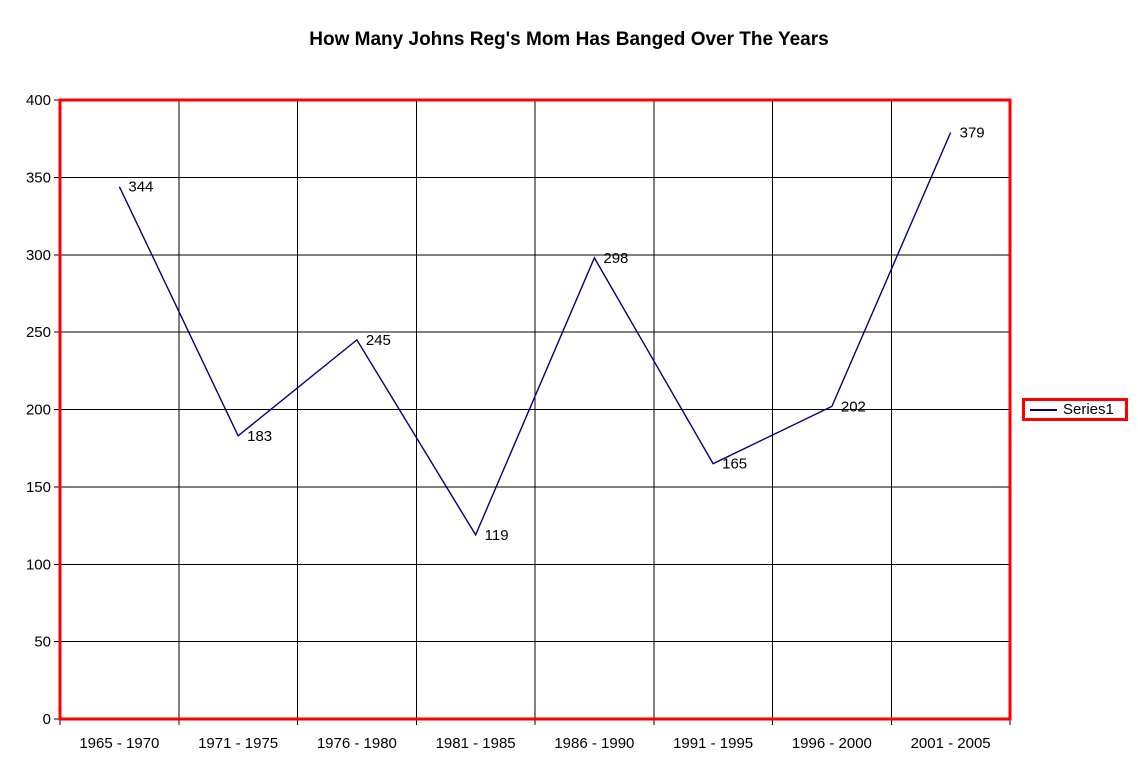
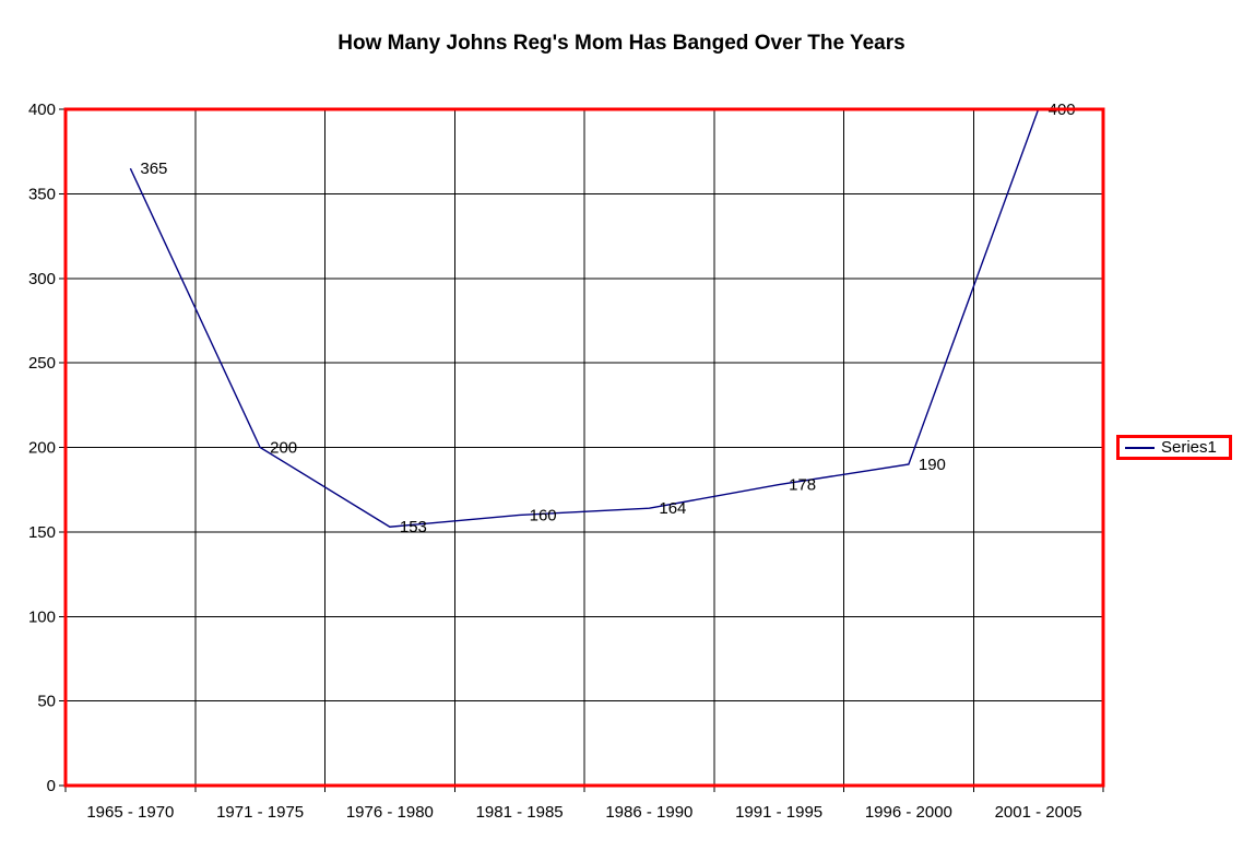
1965 - 1970: 344 -> 365
1971 - 1975: 183 -> 200
1976 - 1980: 245 -> 153
1981 - 1985: 119 -> 160
1986 - 1990: 298 -> 164
1991 - 1995: 165 -> 178
1996 - 2000: 202 -> 190
2001 - 2005: 379 -> 400
